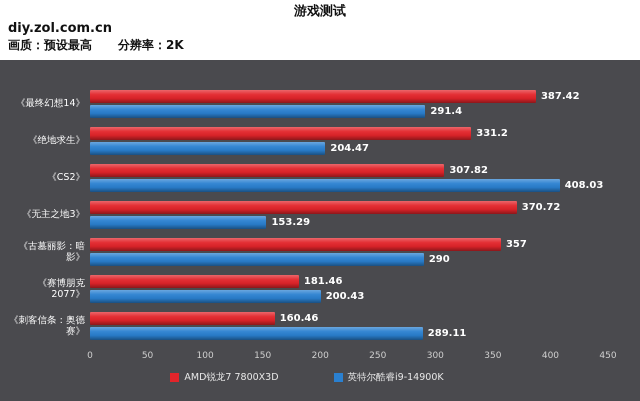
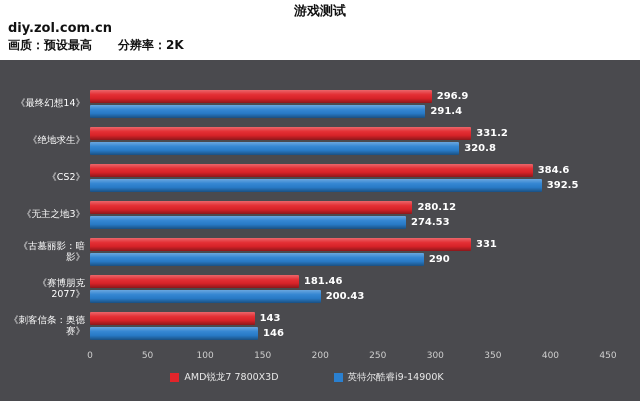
AMD锐龙7 7800X3D/《最终幻想14》: 387.42 -> 296.9
英特尔酷睿i9-14900K/《绝地求生》: 204.47 -> 320.8
AMD锐龙7 7800X3D/《CS2》: 307.82 -> 384.6
英特尔酷睿i9-14900K/《CS2》: 408.03 -> 392.5
AMD锐龙7 7800X3D/《无主之地3》: 370.72 -> 280.12
英特尔酷睿i9-14900K/《无主之地3》: 153.29 -> 274.53
AMD锐龙7 7800X3D/《古墓丽影：暗影》: 357 -> 331
AMD锐龙7 7800X3D/《刺客信条：奥德赛》: 160.46 -> 143
英特尔酷睿i9-14900K/《刺客信条：奥德赛》: 289.11 -> 146
